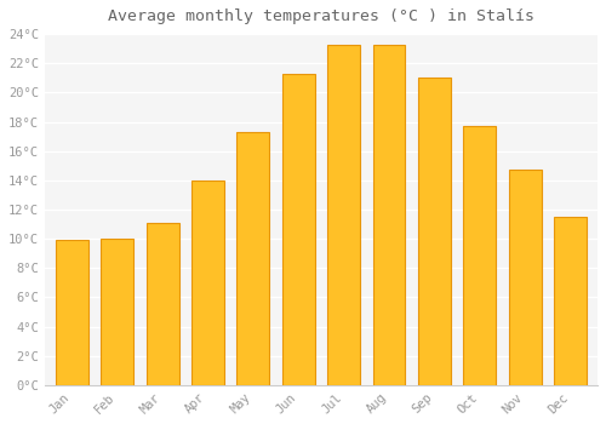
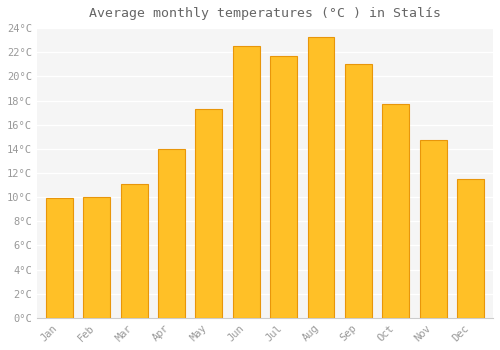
Jun: 21.3°C -> 22.5°C
Jul: 23.3°C -> 21.7°C
